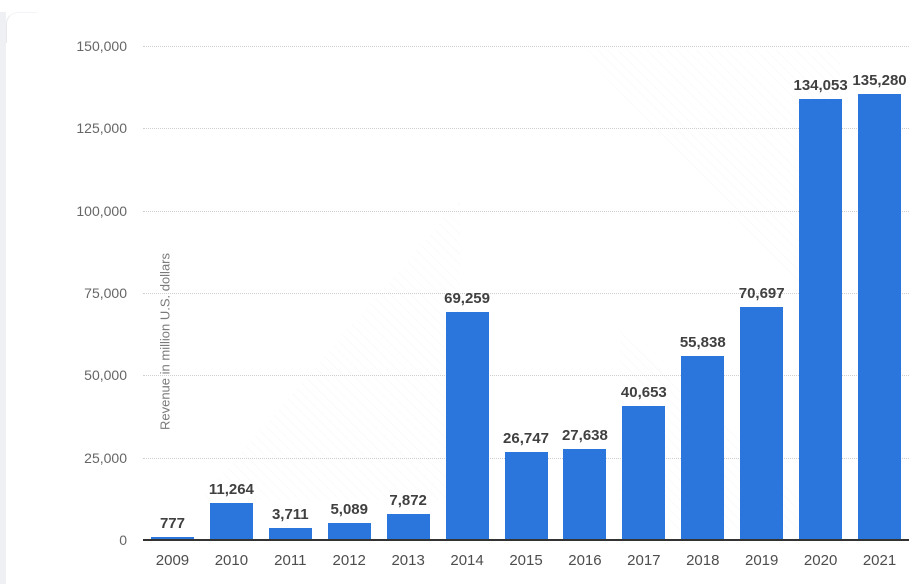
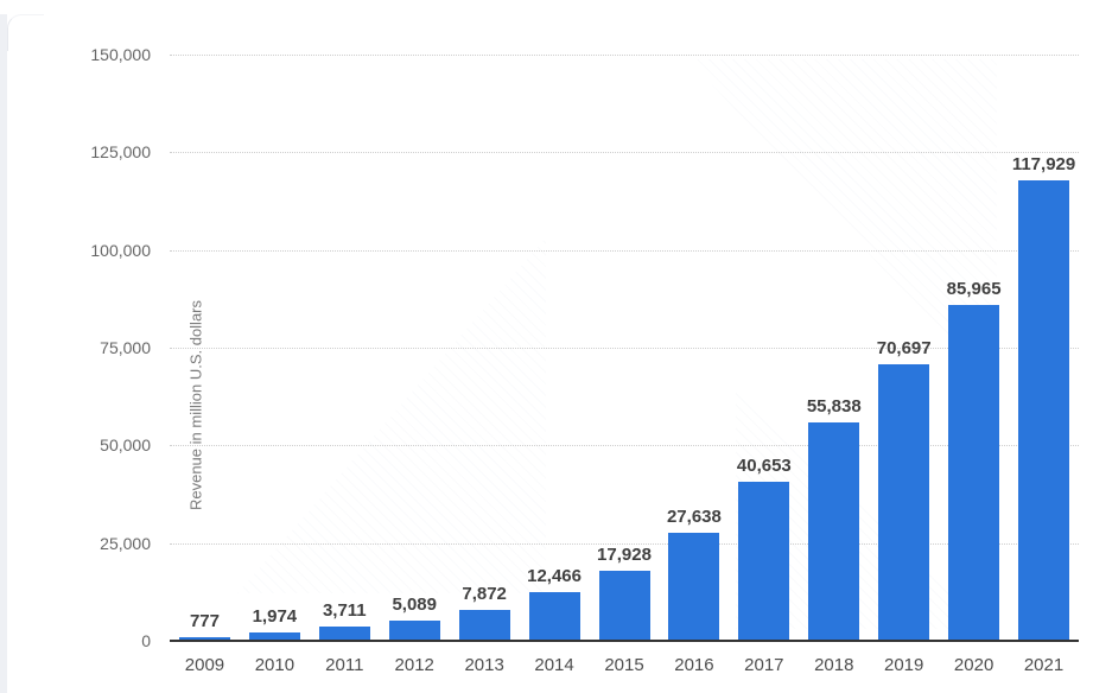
2010: 11,264 -> 1,974
2014: 69,259 -> 12,466
2015: 26,747 -> 17,928
2020: 134,053 -> 85,965
2021: 135,280 -> 117,929
